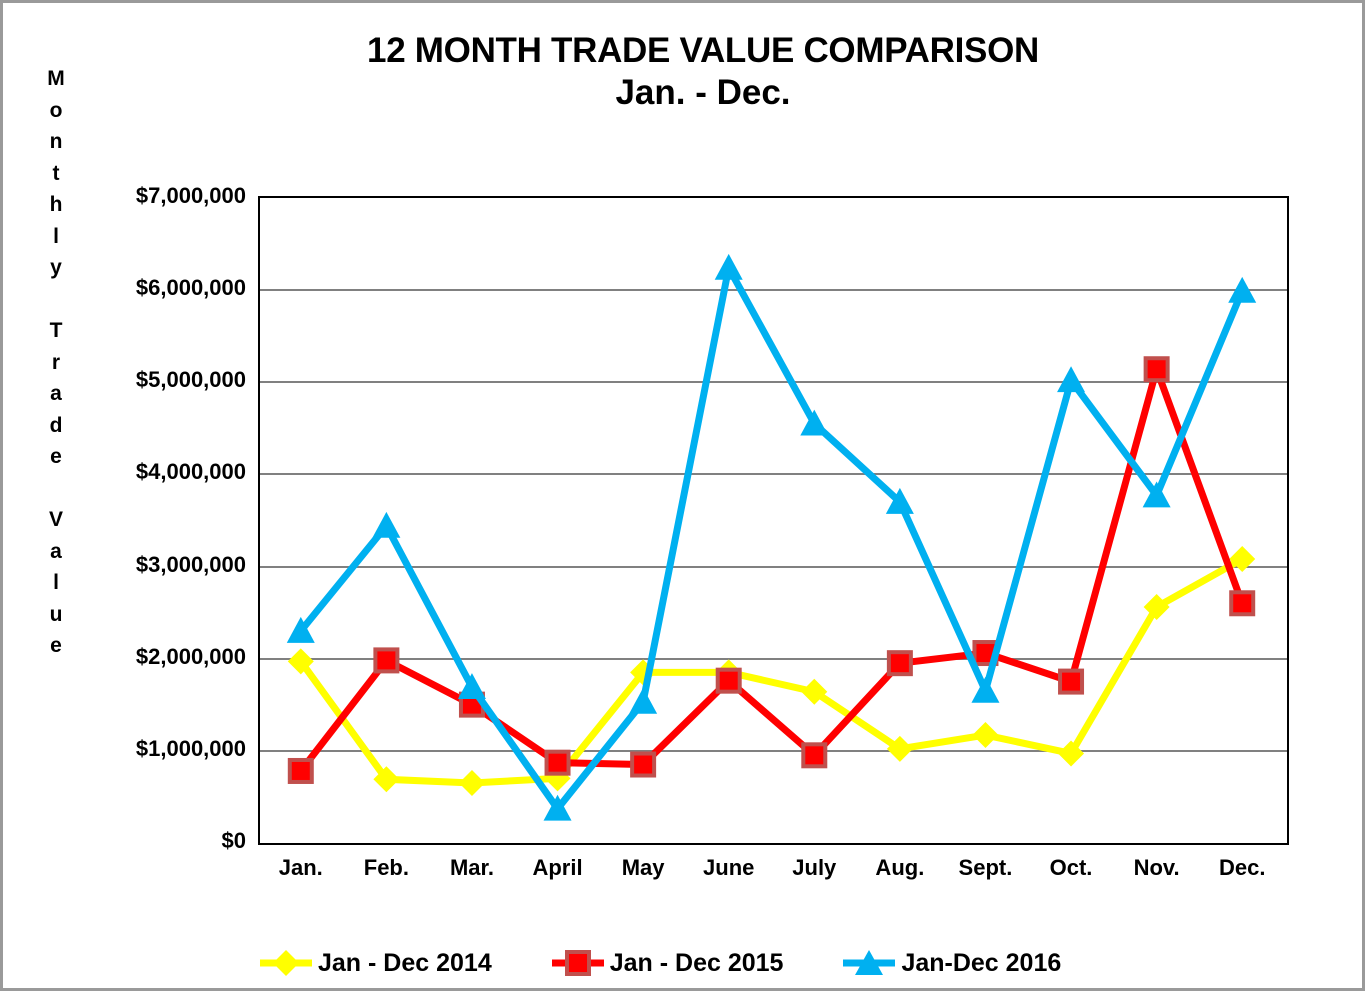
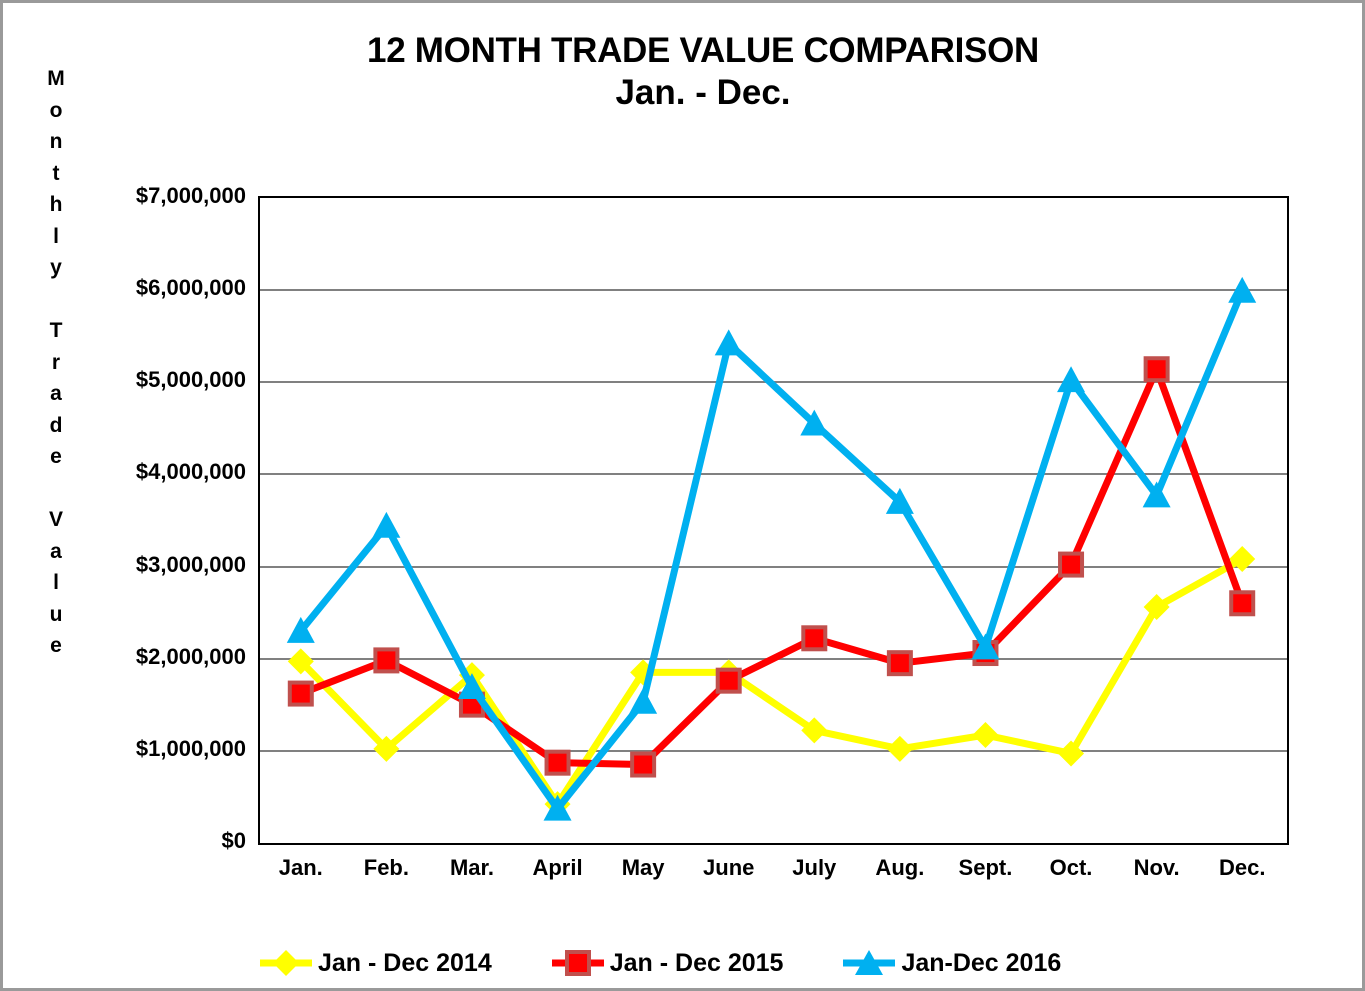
Jan - Dec 2015/Jan.: $800000 -> $1600000
Jan - Dec 2014/Feb.: $700000 -> $1000000
Jan - Dec 2014/Mar.: $600000 -> $1800000
Jan - Dec 2014/April: $700000 -> $400000
Jan-Dec 2016/June: $6200000 -> $5400000
Jan - Dec 2014/July: $1600000 -> $1200000
Jan - Dec 2015/July: $900000 -> $2200000
Jan-Dec 2016/Sept.: $1600000 -> $2100000
Jan - Dec 2015/Oct.: $1700000 -> $3000000
